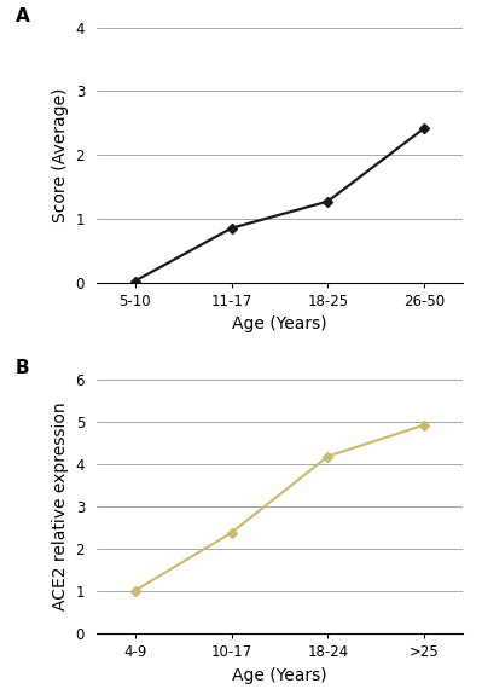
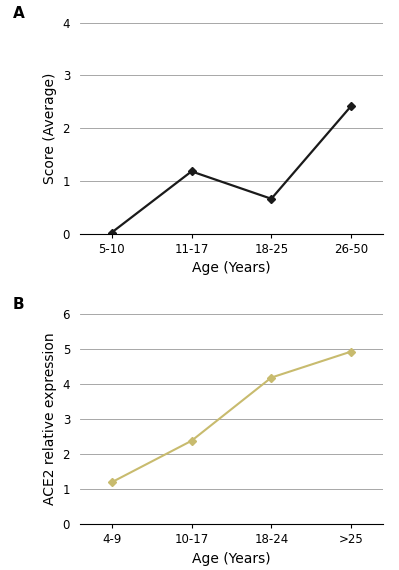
11-17: 0.85 -> 1.18
18-25: 1.27 -> 0.66
4-9: 1.02 -> 1.20
